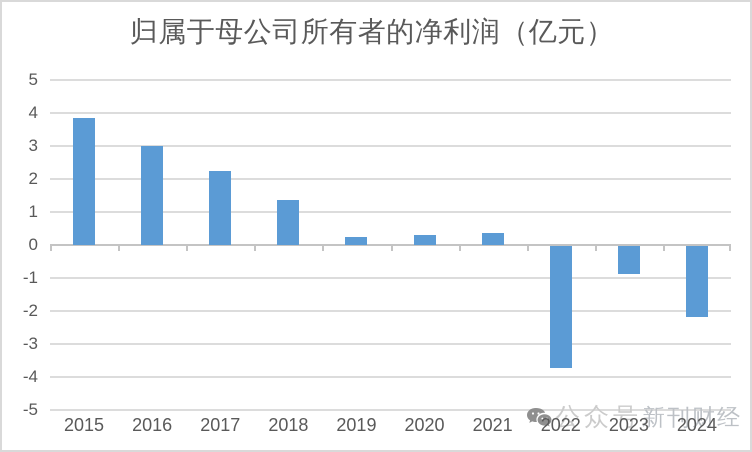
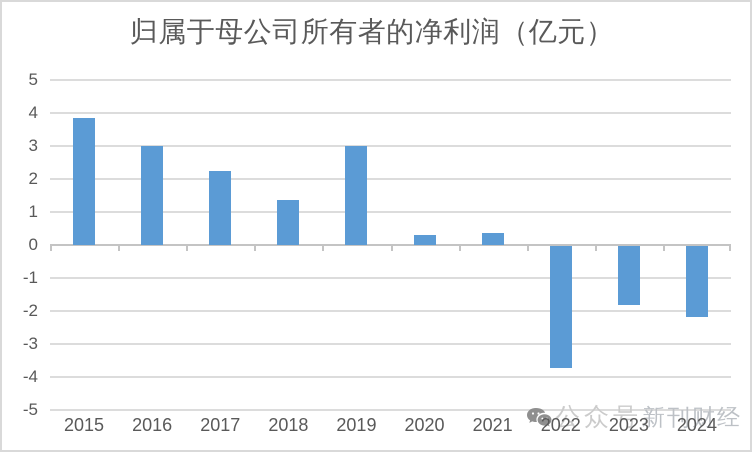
2019: 0.2 -> 3.0
2023: -0.8 -> -1.8
